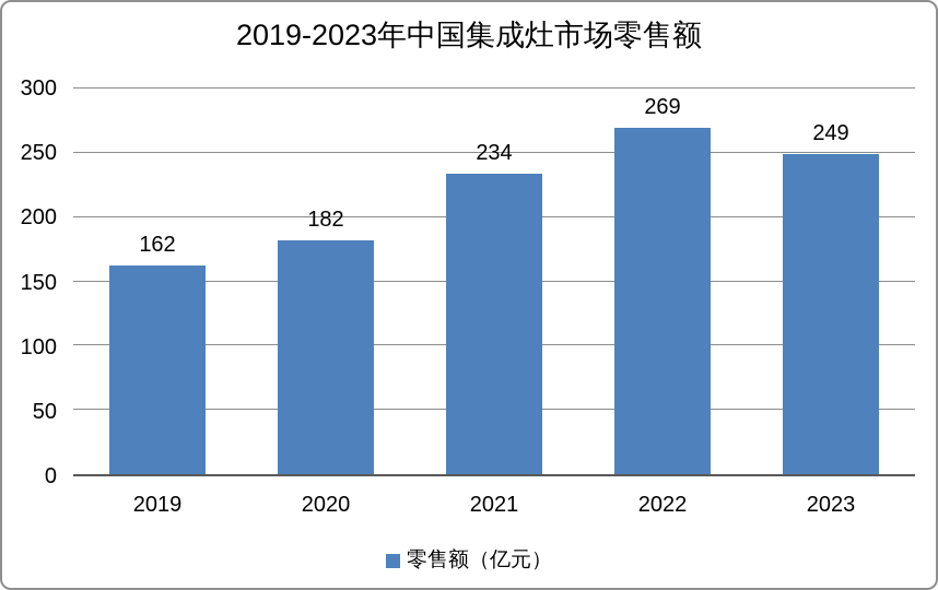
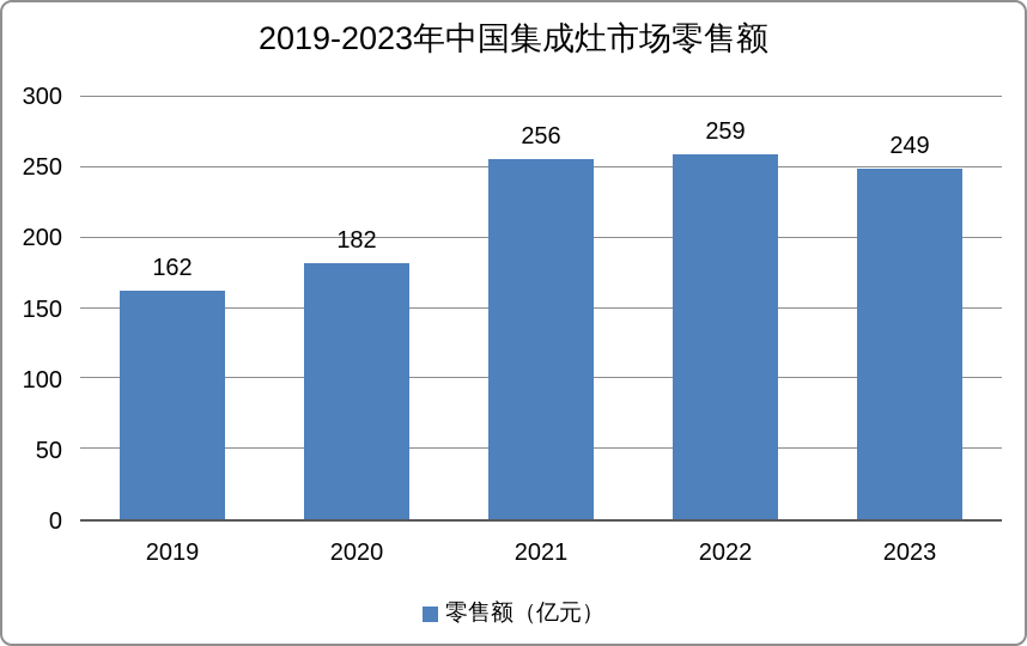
2021: 234 -> 256
2022: 269 -> 259
